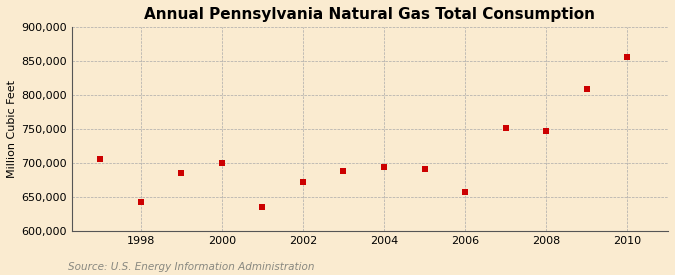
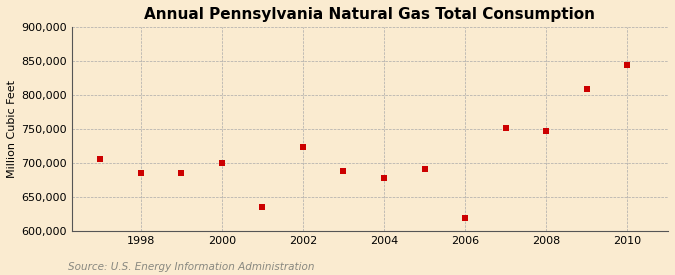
1998: 643,000 -> 686,000
2002: 672,000 -> 724,000
2004: 695,000 -> 678,000
2006: 657,000 -> 620,000
2010: 857,000 -> 844,000
